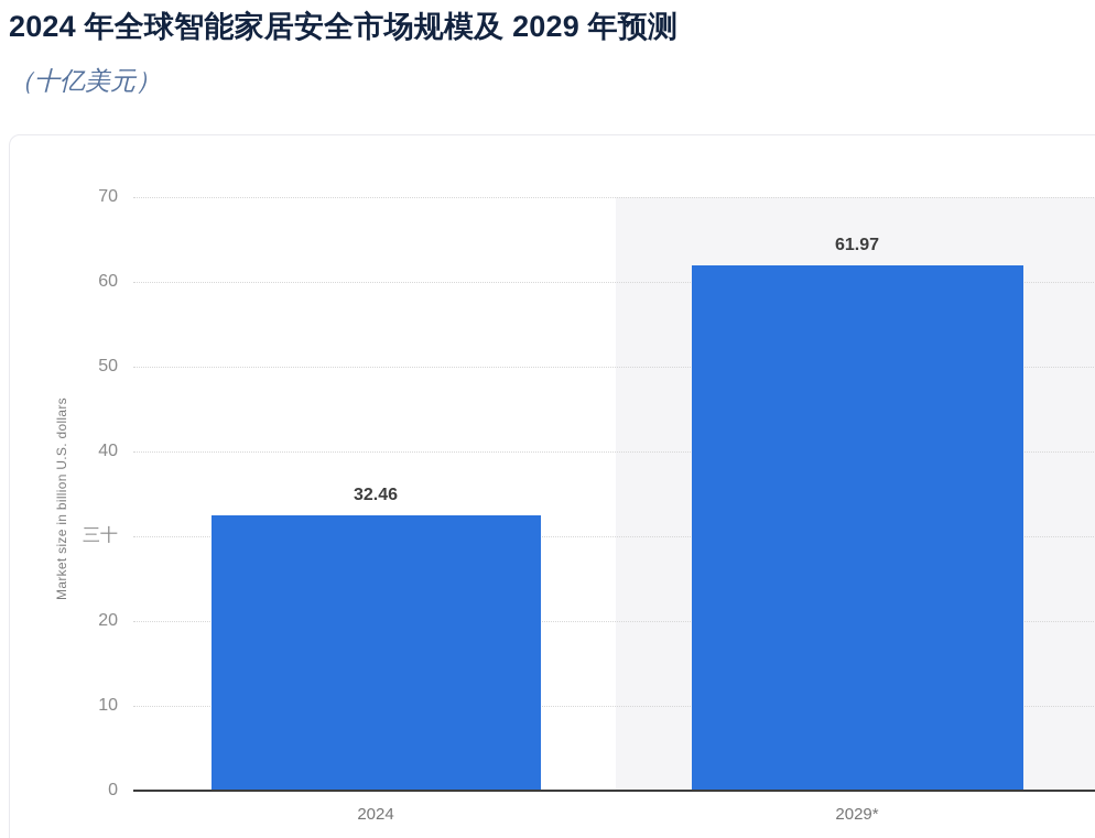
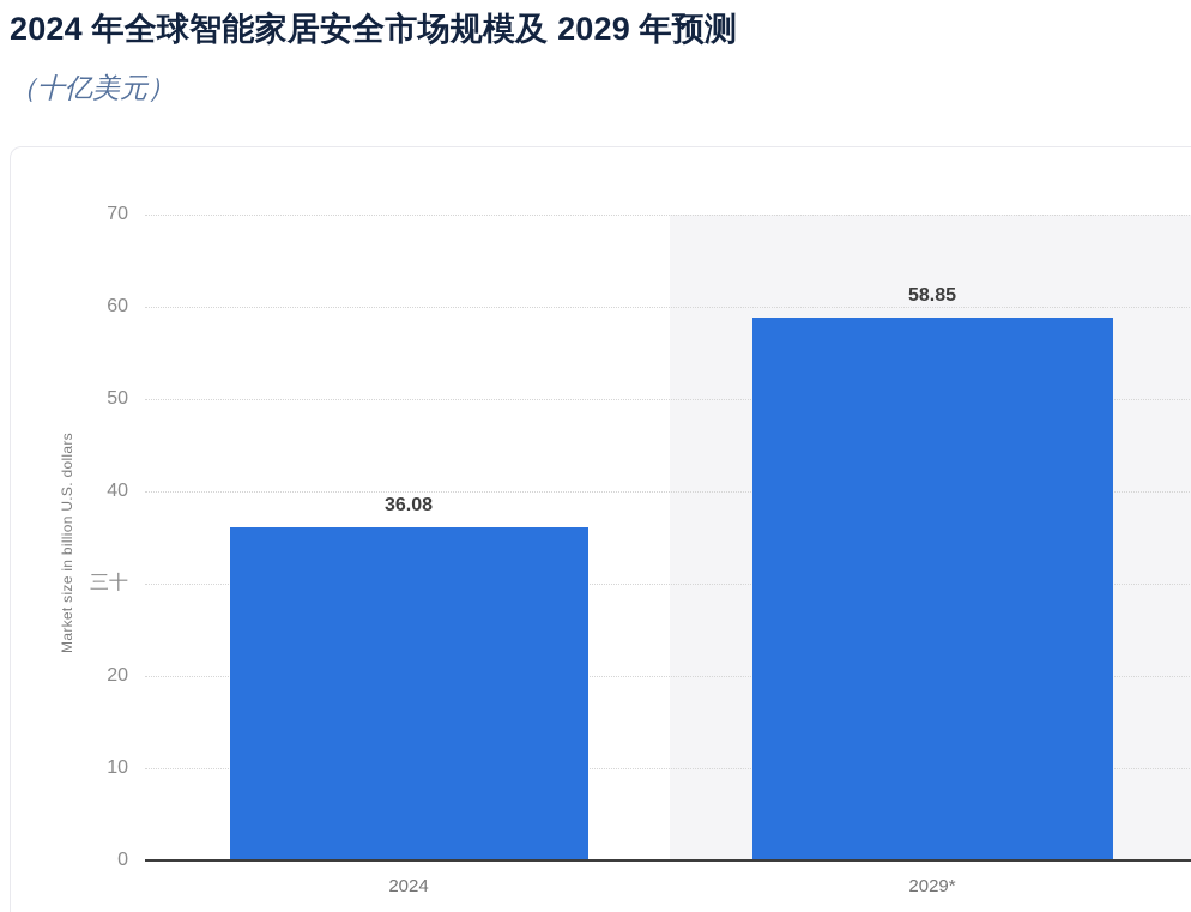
2024: 32.46 -> 36.08
2029*: 61.97 -> 58.85
